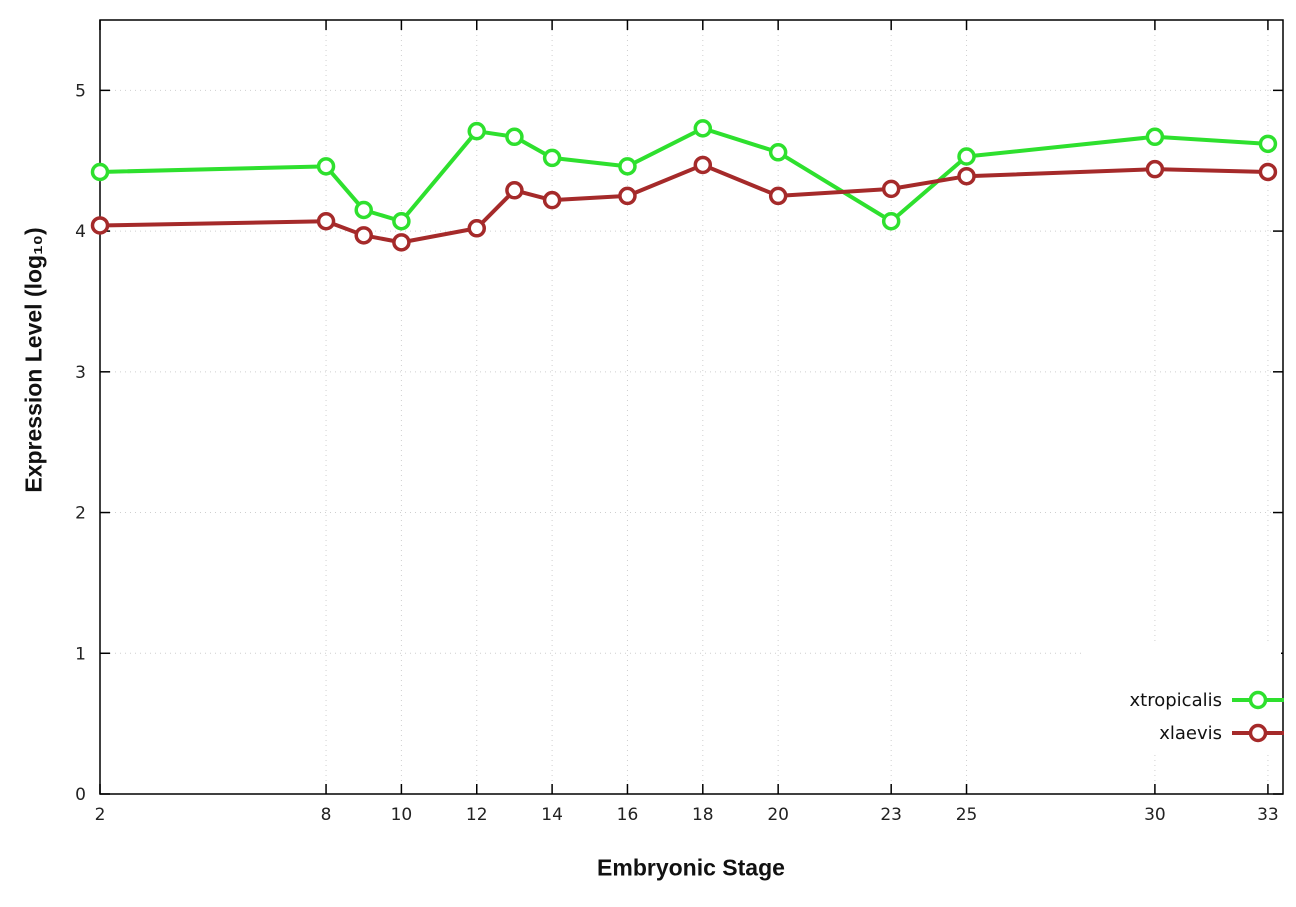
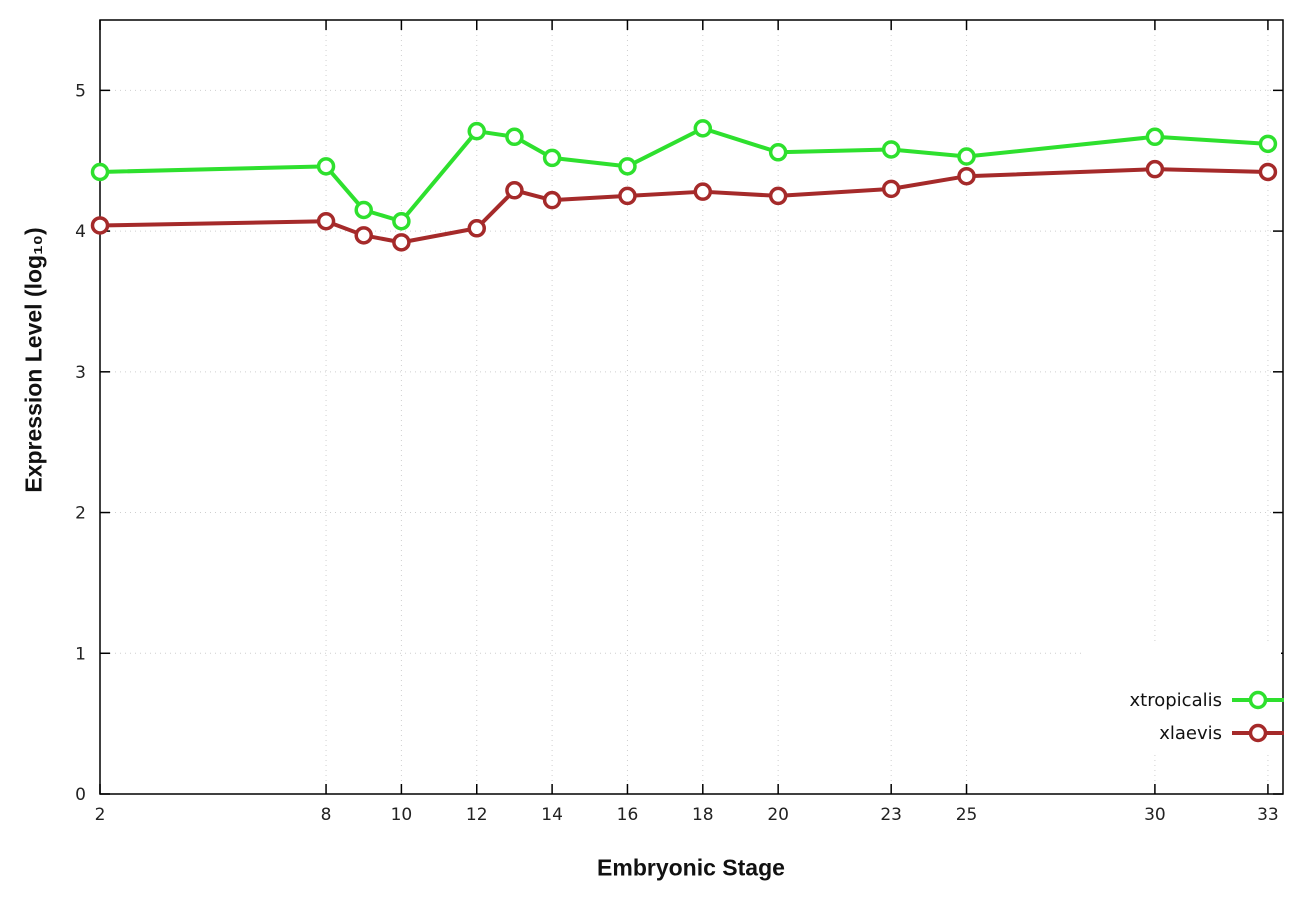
xlaevis/18: 4.47 -> 4.28
xtropicalis/23: 4.07 -> 4.58
